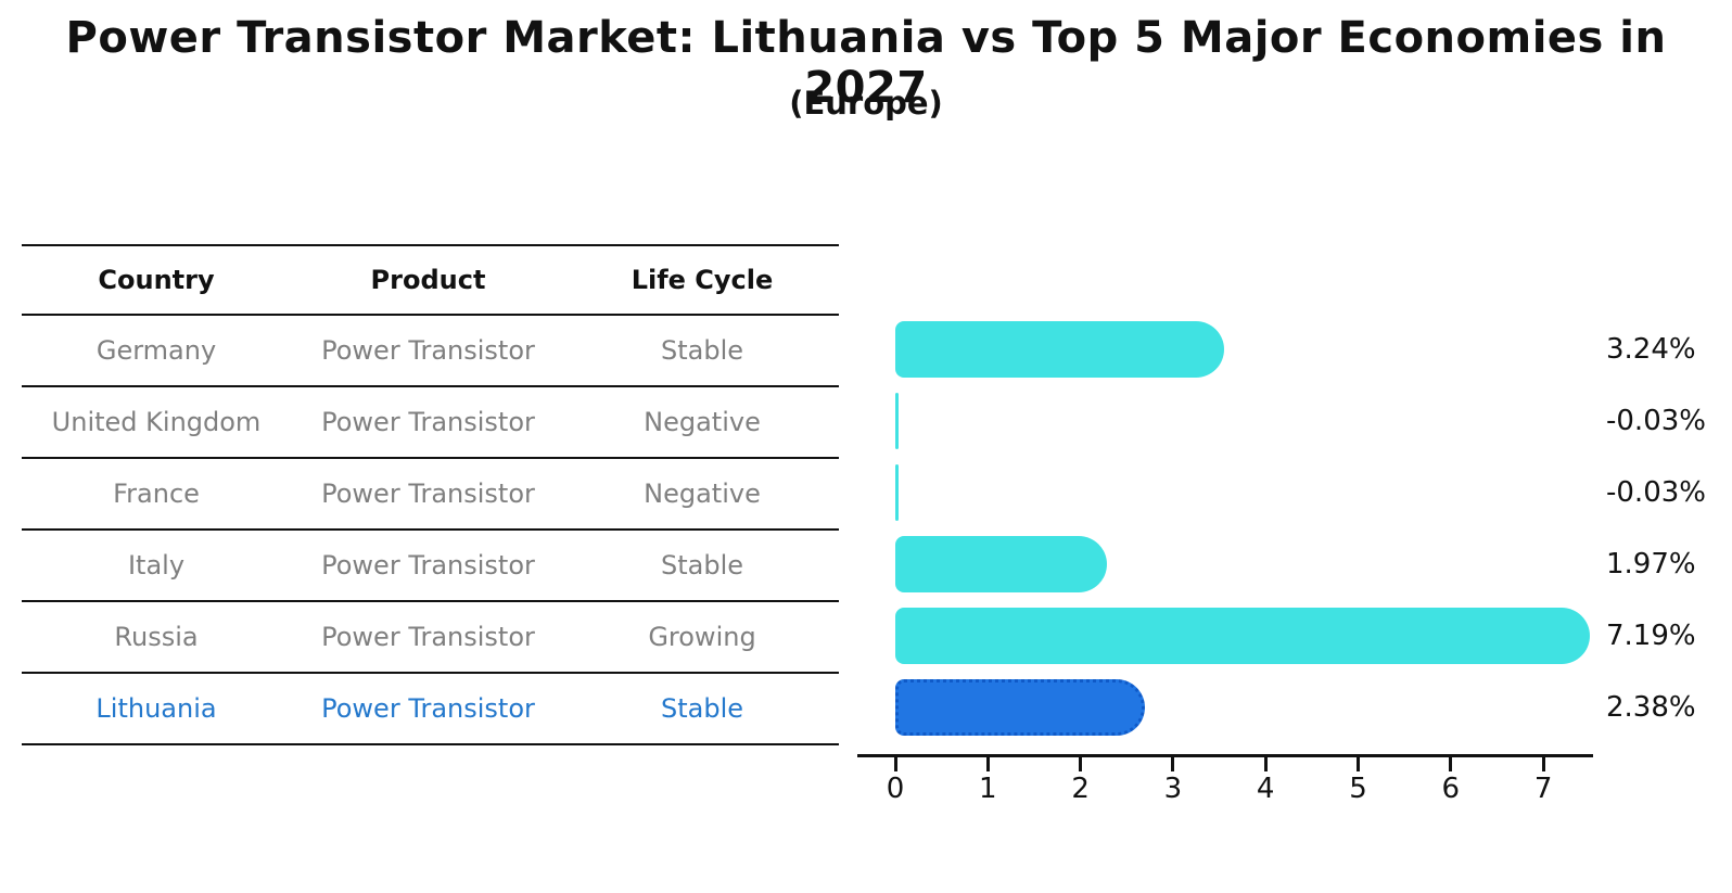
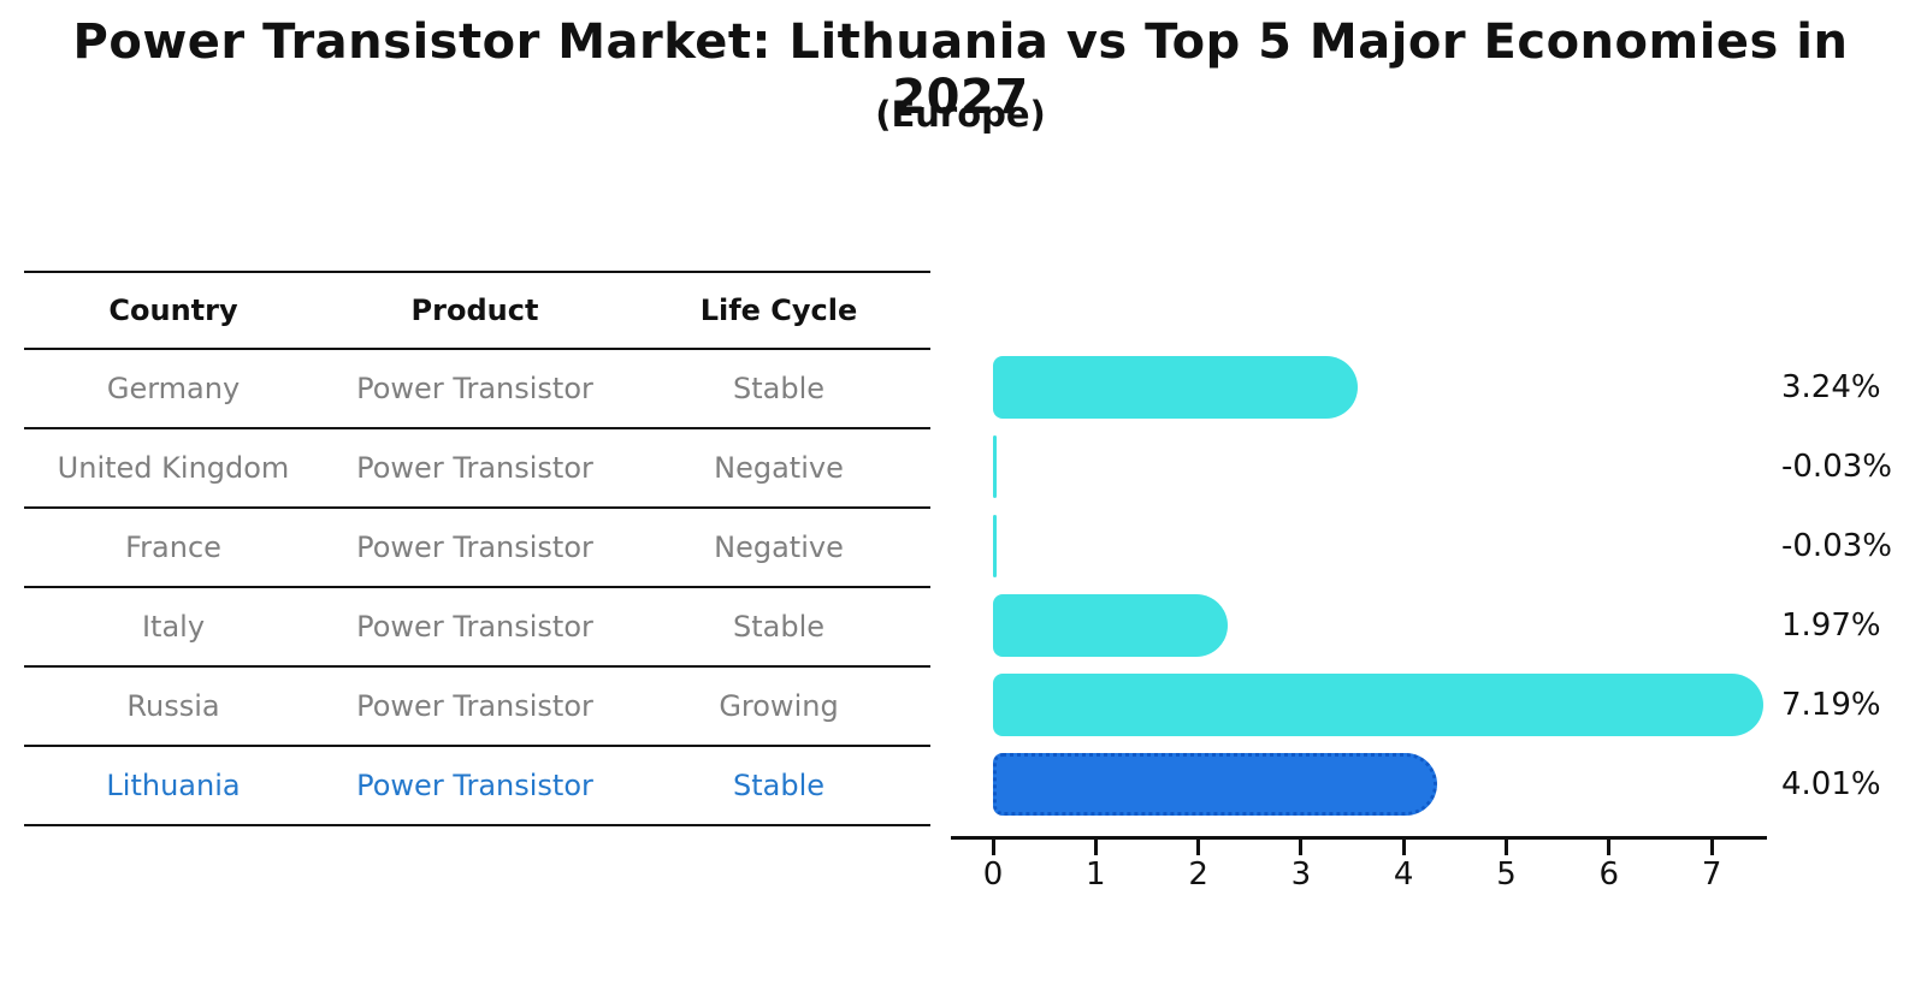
Lithuania: 2.38% -> 4.01%
